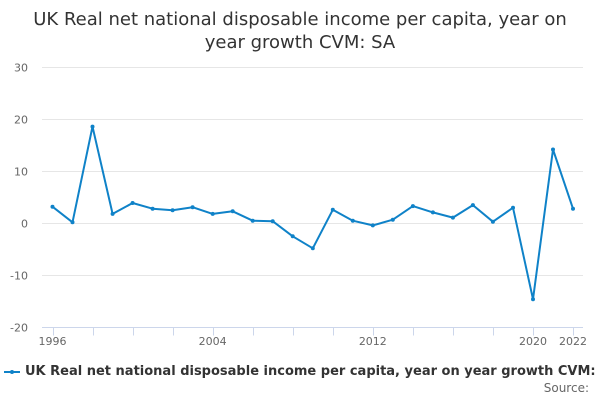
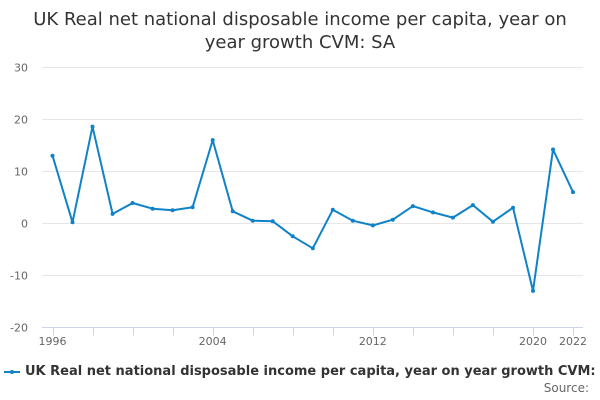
1996: 3 -> 13
2004: 2 -> 16
2020: -15 -> -13
2022: 3 -> 6
